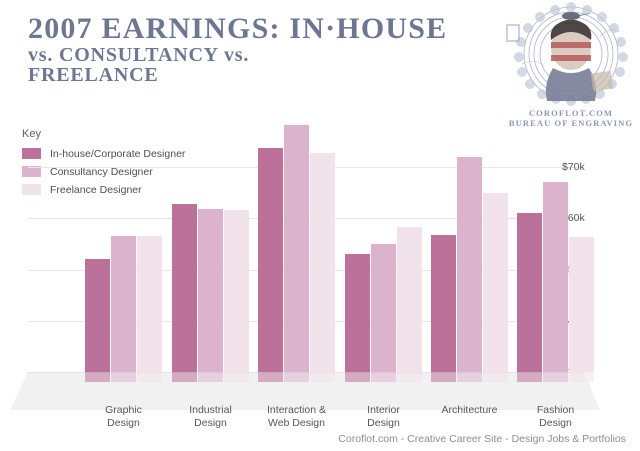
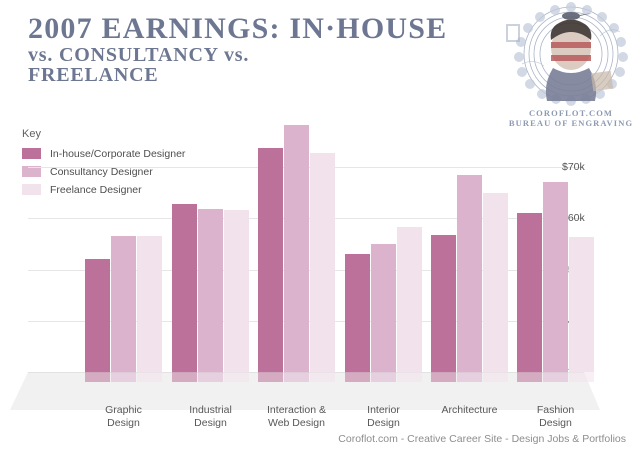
Consultancy Designer/Architecture: $72k -> $68k
